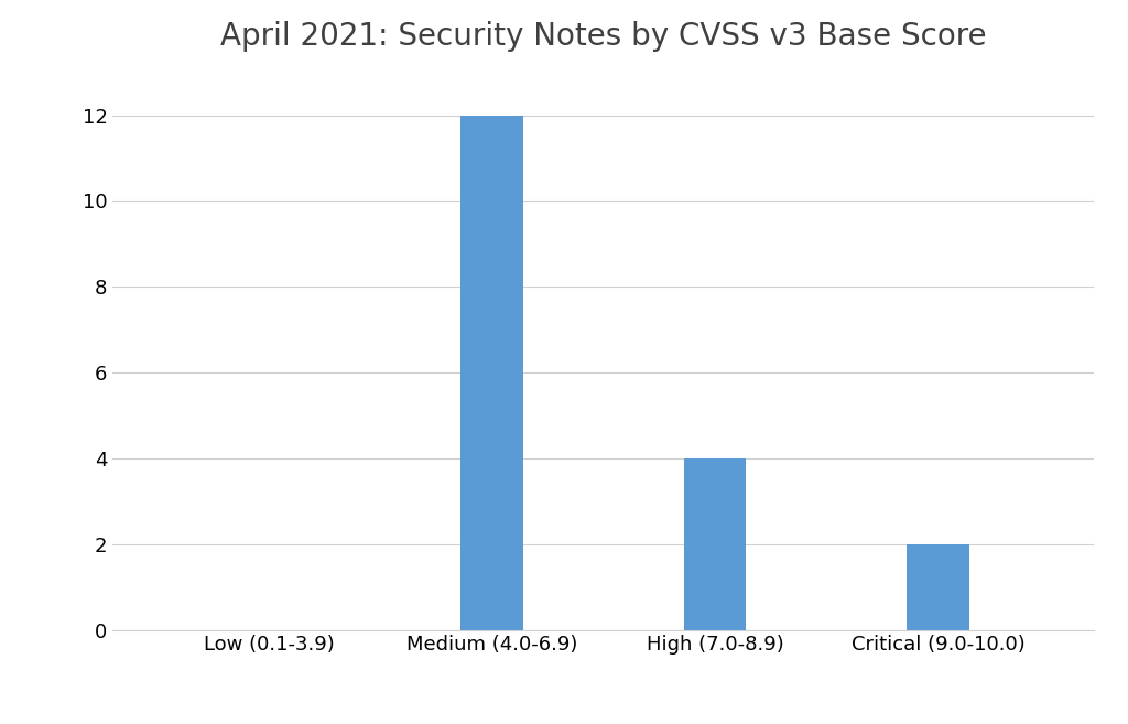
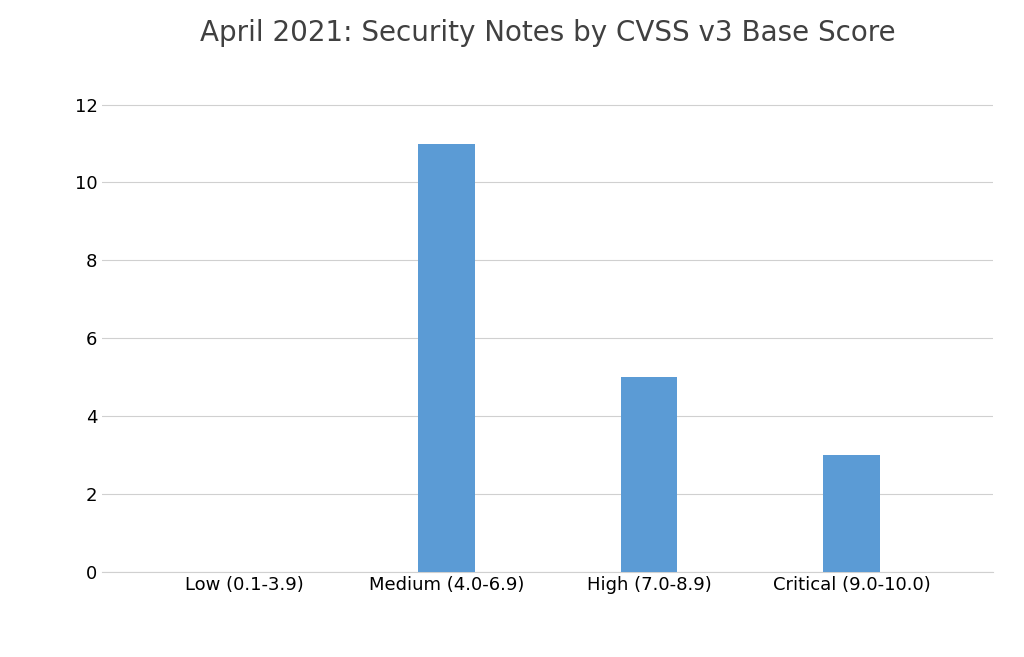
Medium (4.0-6.9): 12 -> 11
High (7.0-8.9): 4 -> 5
Critical (9.0-10.0): 2 -> 3
